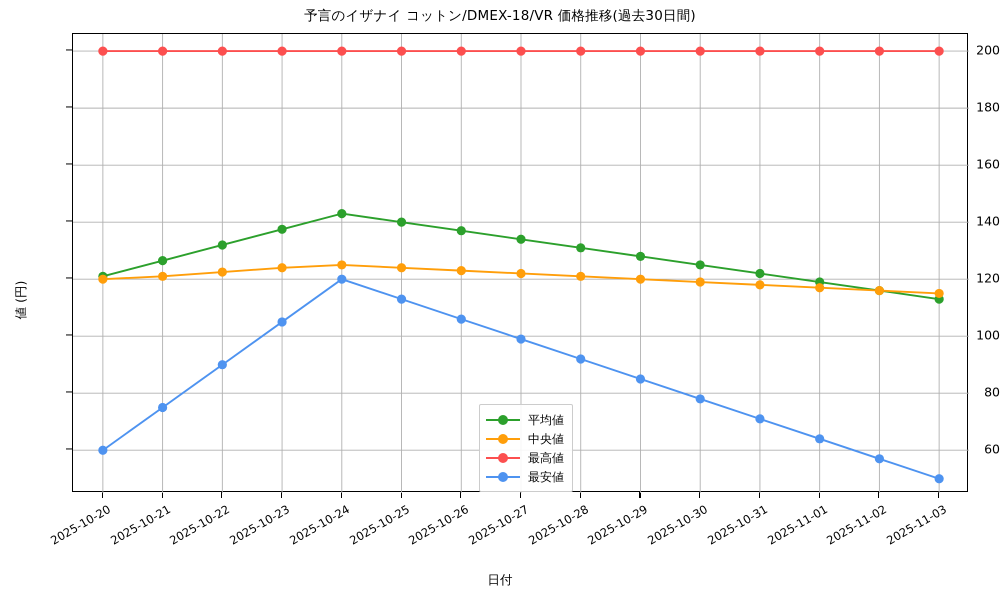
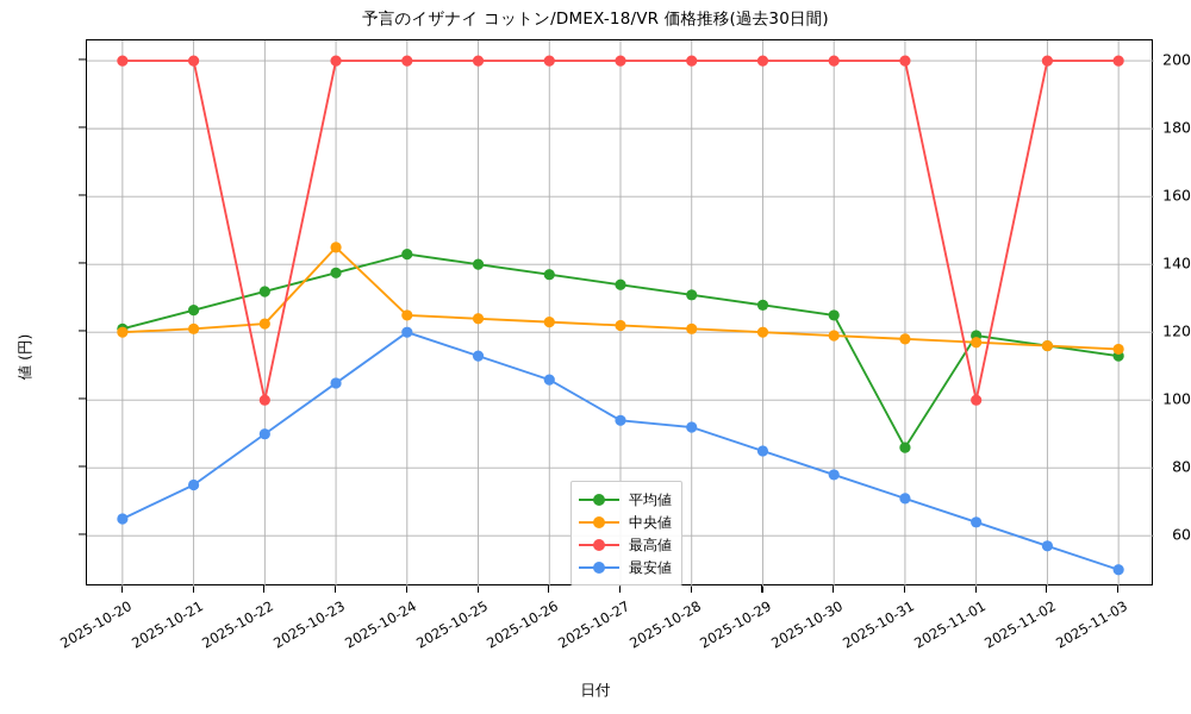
最安値/2025-10-20: 60 -> 65
最高値/2025-10-22: 200 -> 100
中央値/2025-10-23: 124 -> 145
最安値/2025-10-27: 99 -> 94
平均値/2025-10-31: 122 -> 86
最高値/2025-11-01: 200 -> 100
